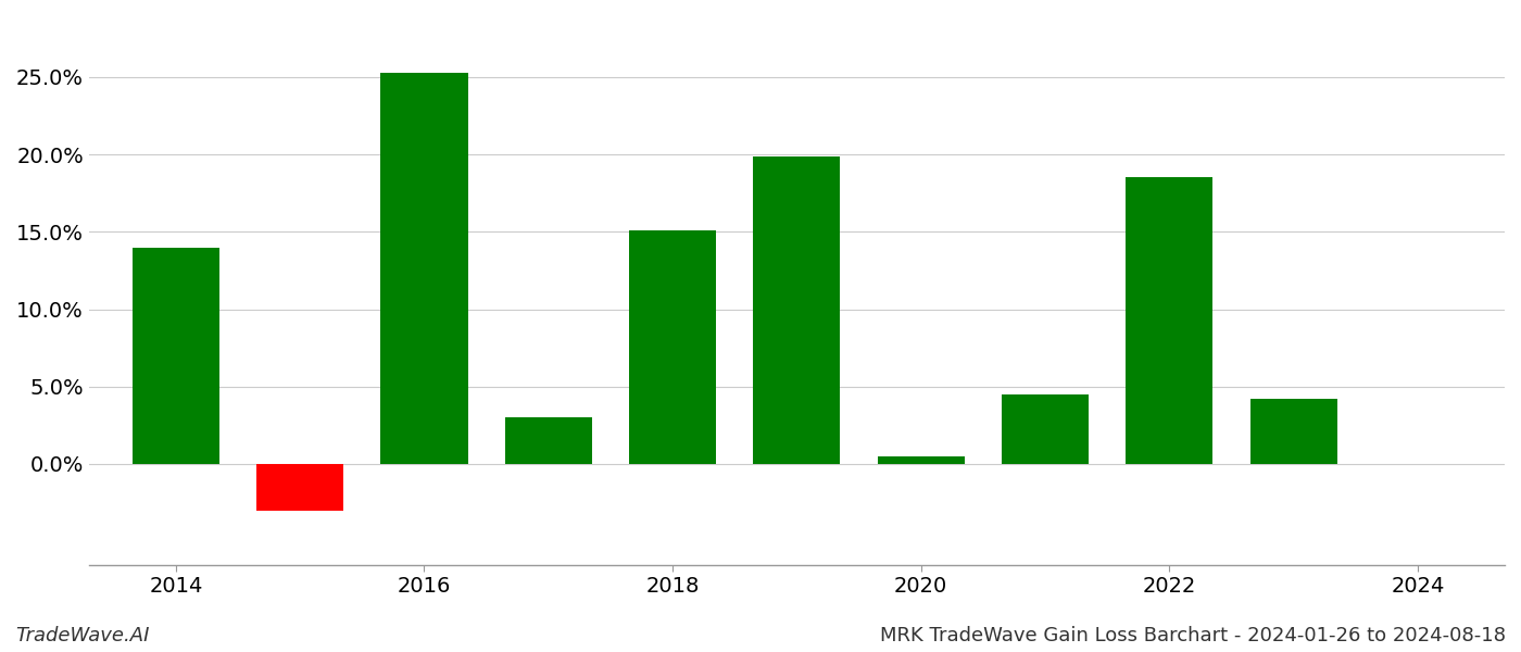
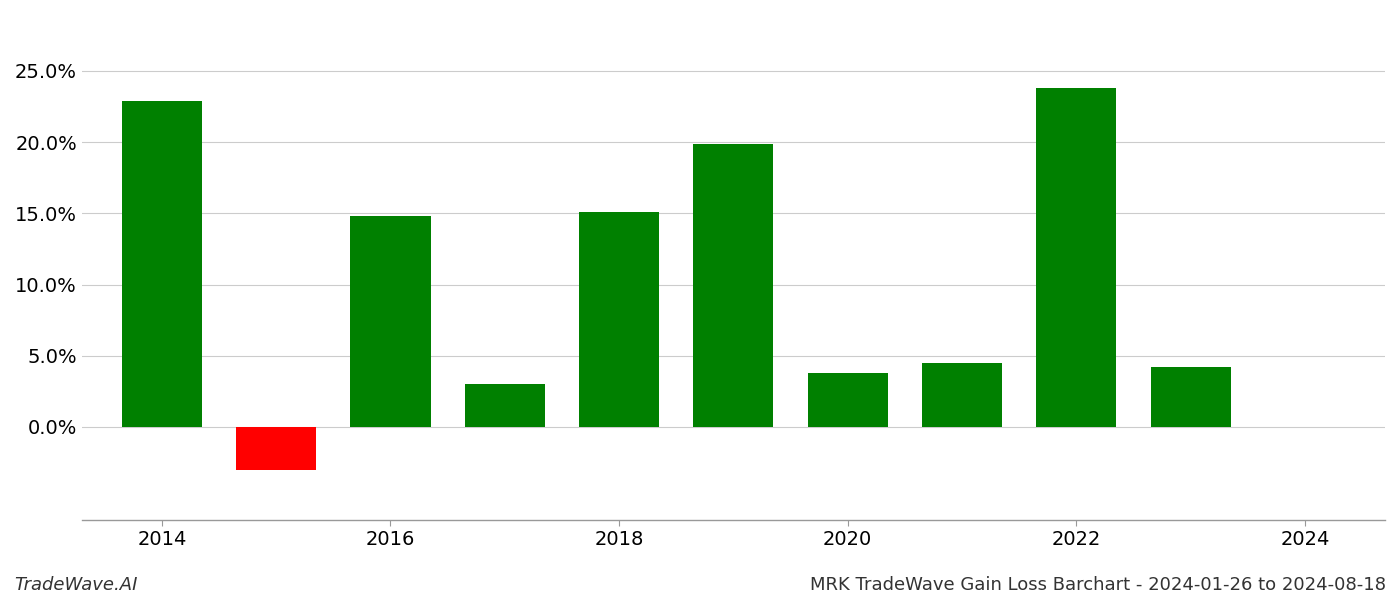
2014: 14.0% -> 22.9%
2016: 25.3% -> 14.8%
2020: 0.5% -> 3.8%
2022: 18.5% -> 23.8%
